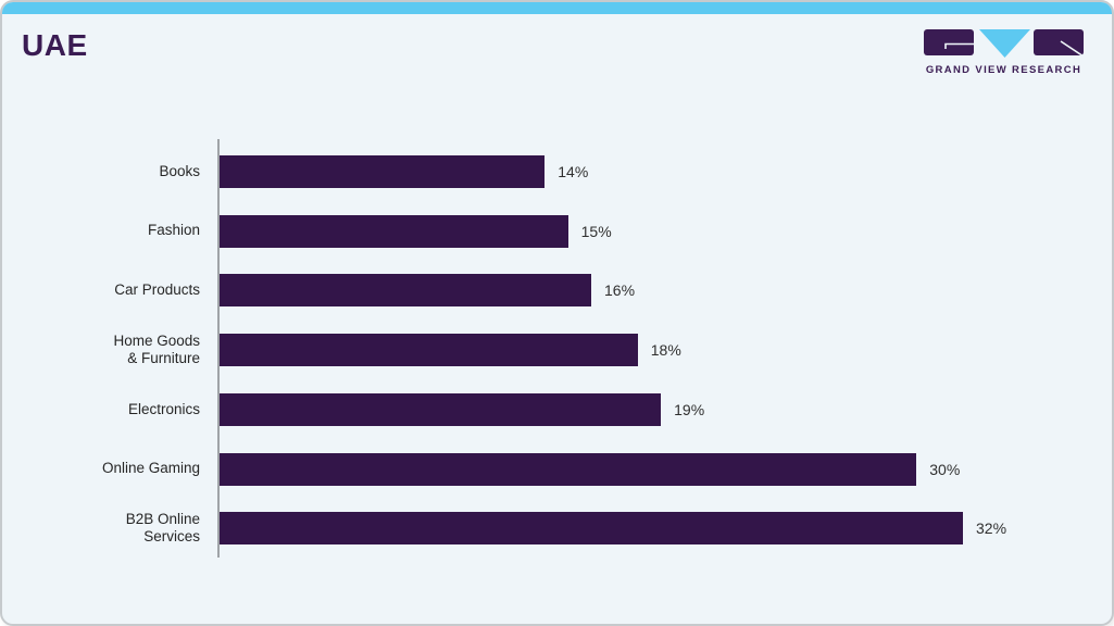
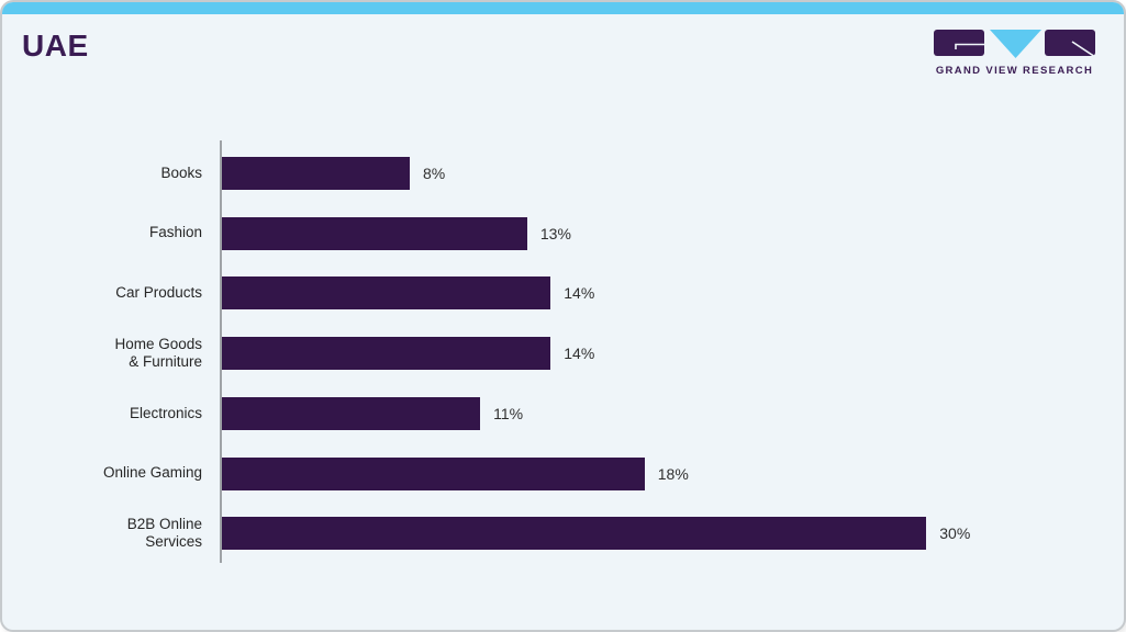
Books: 14% -> 8%
Fashion: 15% -> 13%
Car Products: 16% -> 14%
Home Goods & Furniture: 18% -> 14%
Electronics: 19% -> 11%
Online Gaming: 30% -> 18%
B2B Online Services: 32% -> 30%
